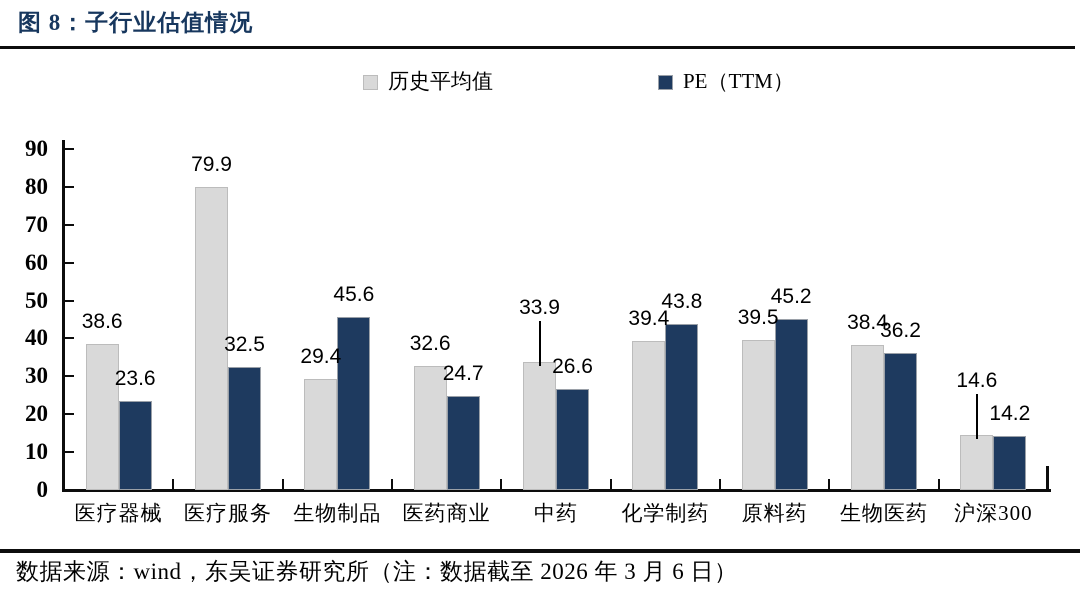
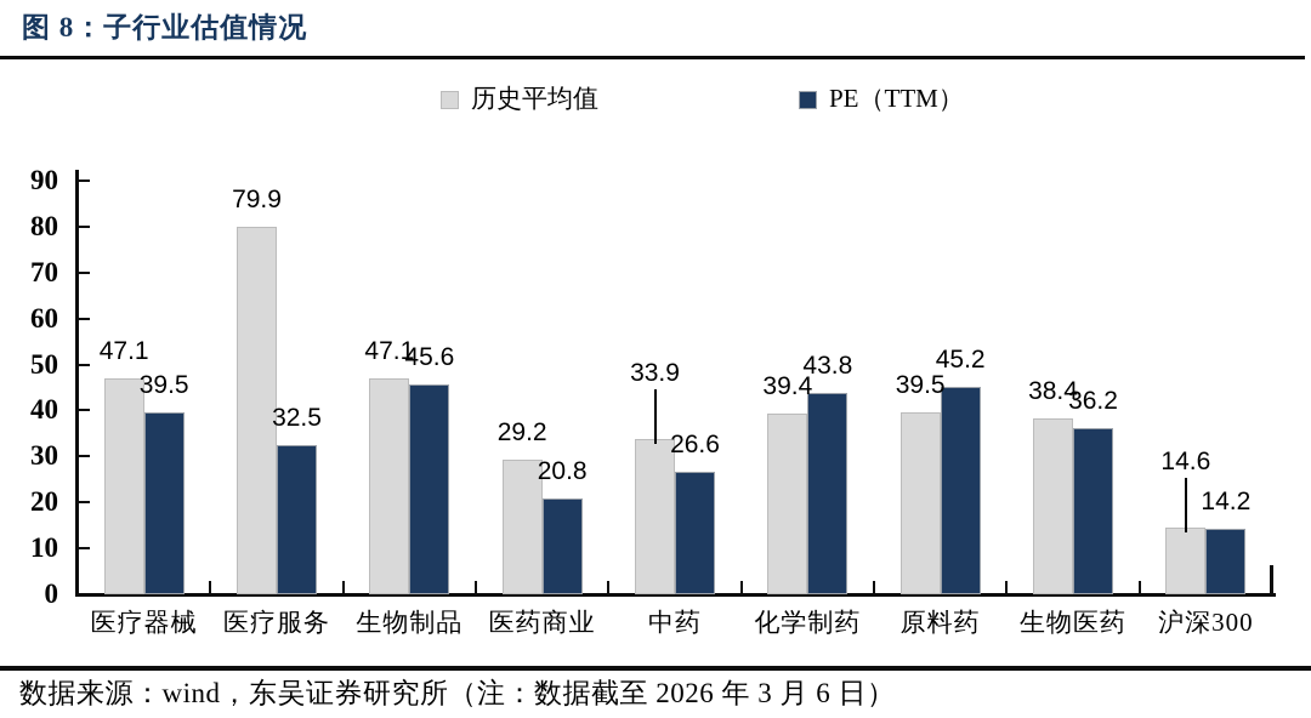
历史平均值/医疗器械: 38.6 -> 47.1
PE（TTM）/医疗器械: 23.6 -> 39.5
历史平均值/生物制品: 29.4 -> 47.1
历史平均值/医药商业: 32.6 -> 29.2
PE（TTM）/医药商业: 24.7 -> 20.8
